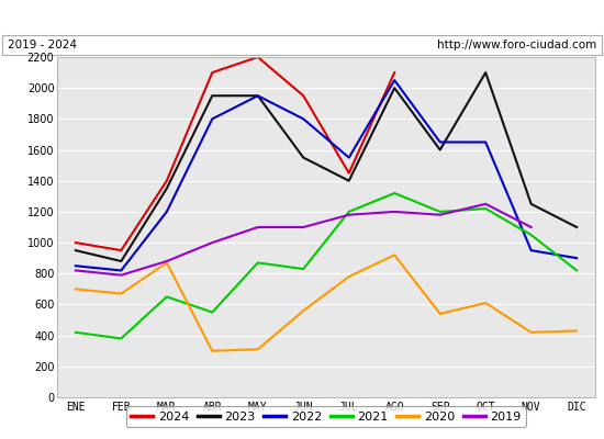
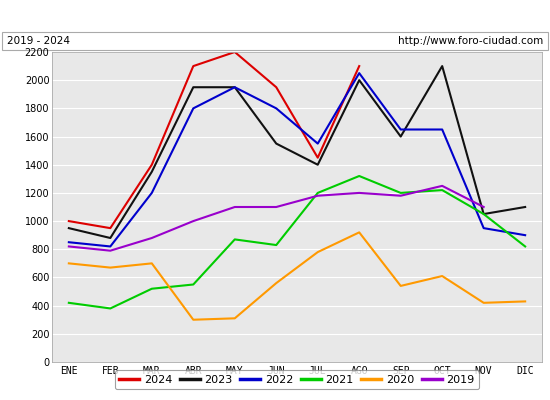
2021/MAR: 650 -> 520
2020/MAR: 870 -> 700
2023/NOV: 1250 -> 1050
